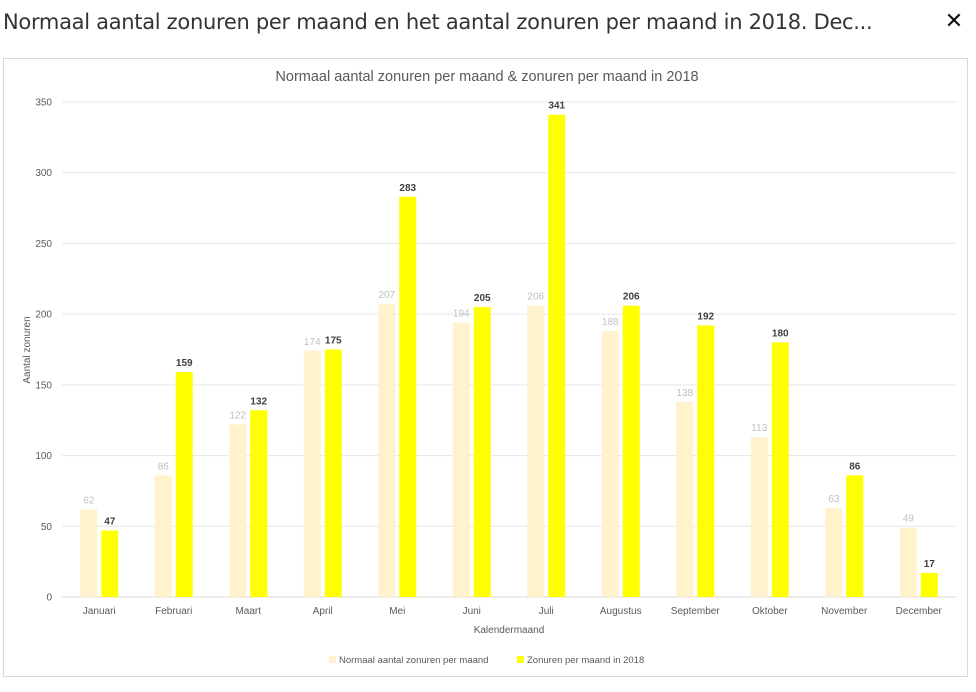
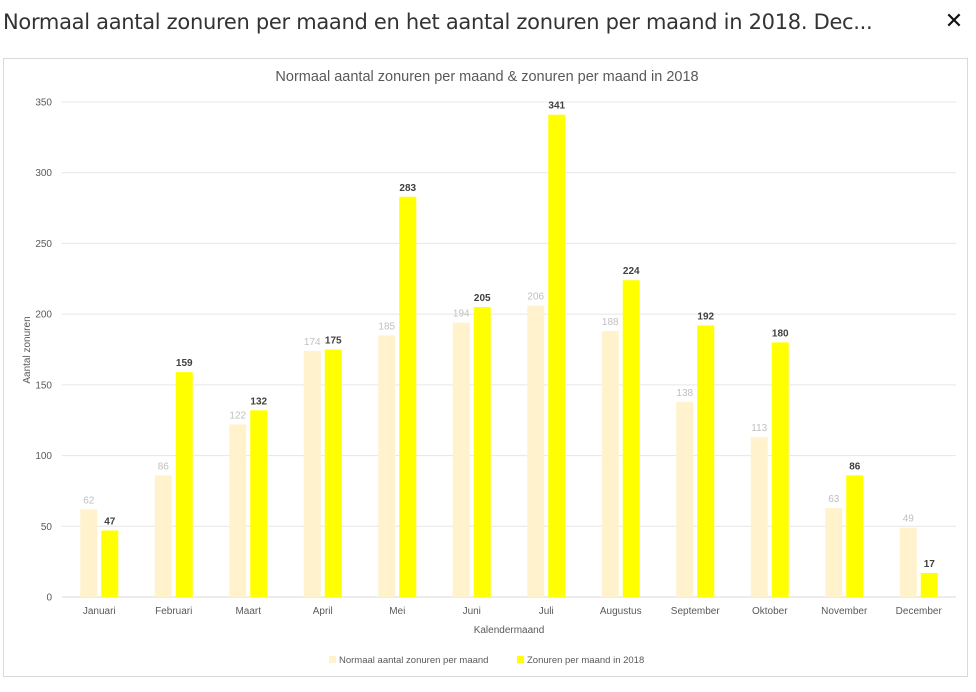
Normaal aantal zonuren per maand/Mei: 207 -> 185
Zonuren per maand in 2018/Augustus: 206 -> 224
